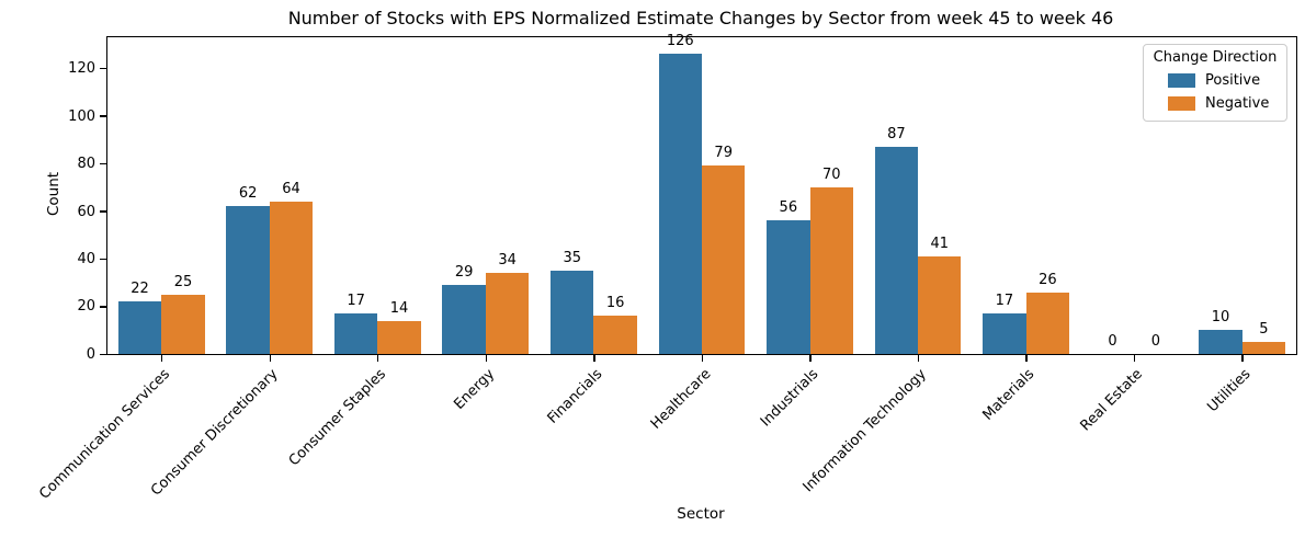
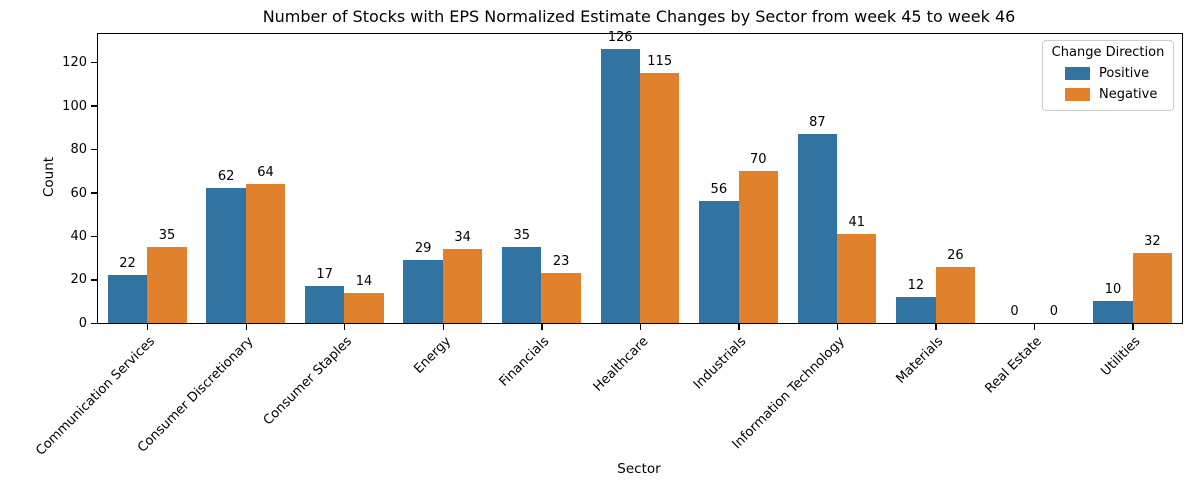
Negative/Communication Services: 25 -> 35
Negative/Financials: 16 -> 23
Negative/Healthcare: 79 -> 115
Positive/Materials: 17 -> 12
Negative/Utilities: 5 -> 32
